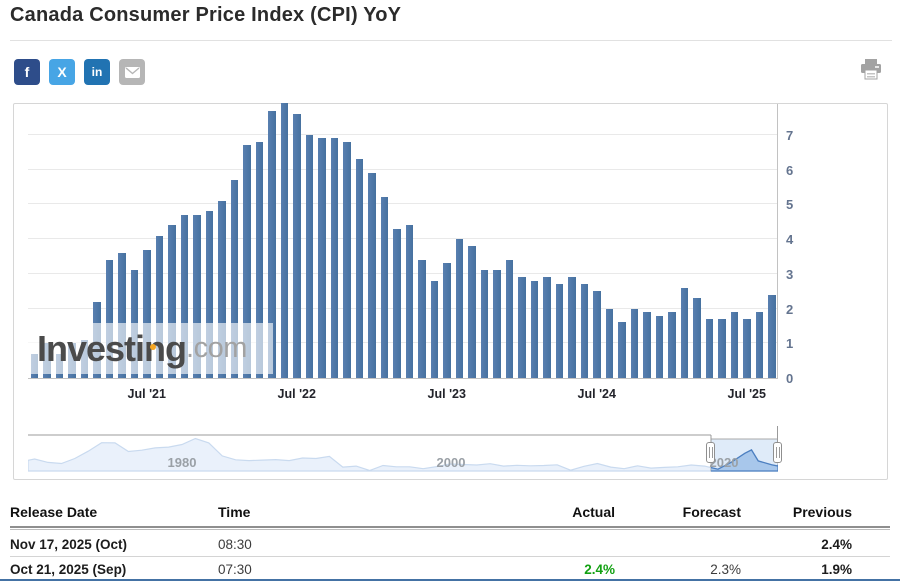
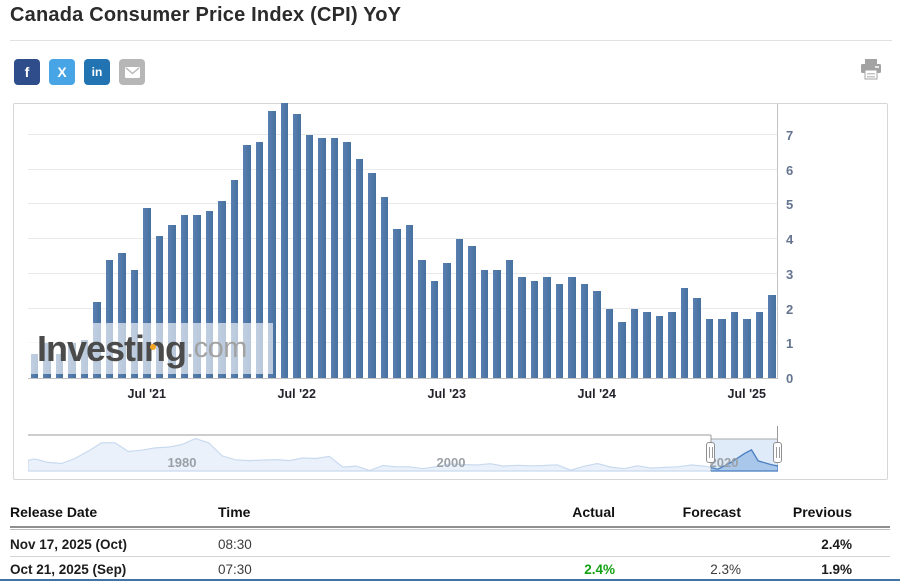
Jul '21: 3.7 -> 4.9
